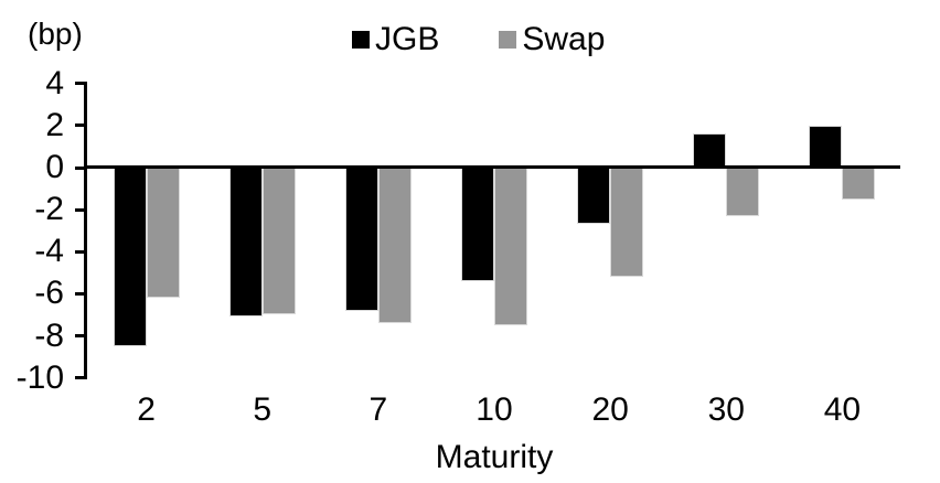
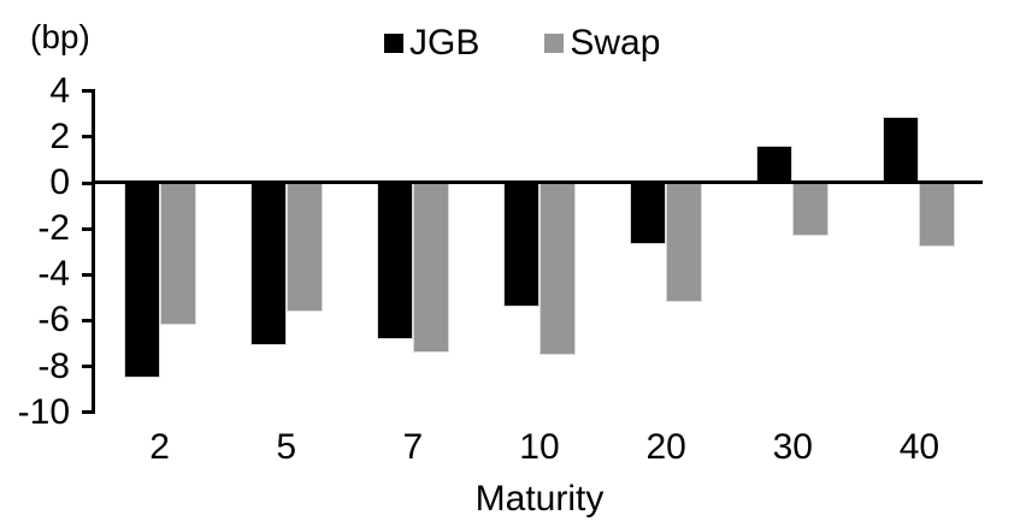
Swap/5: -7.0 -> -5.6
JGB/40: 2.0 -> 2.9
Swap/40: -1.5 -> -2.8
